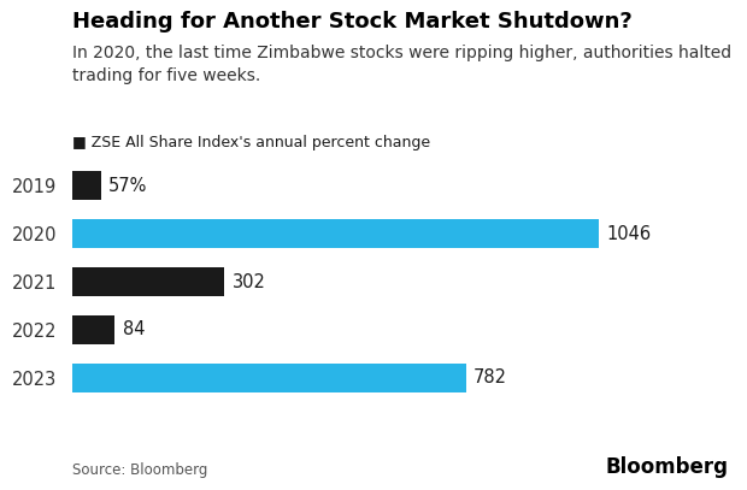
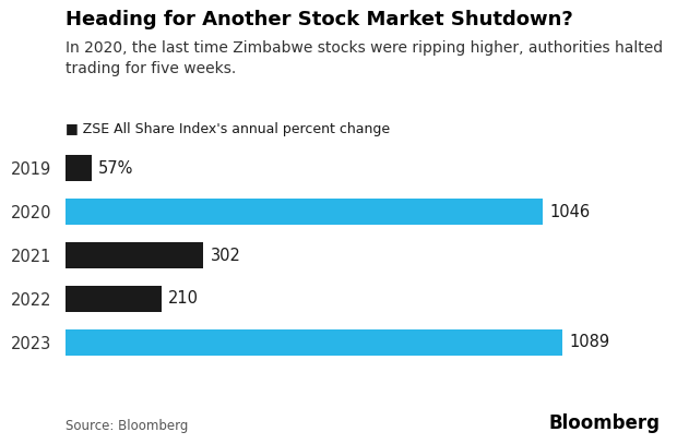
2022: 84 -> 210
2023: 782 -> 1089
